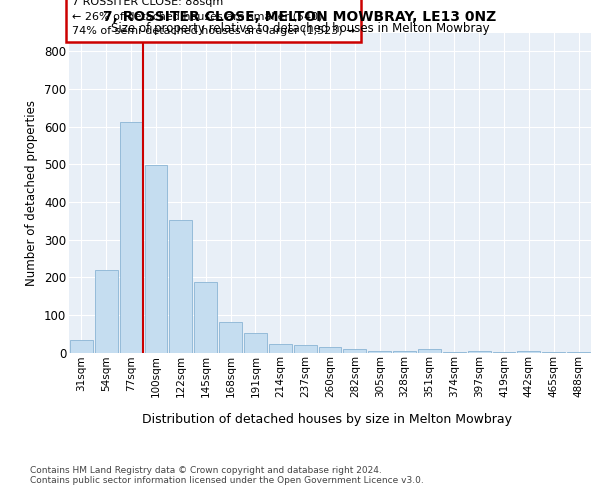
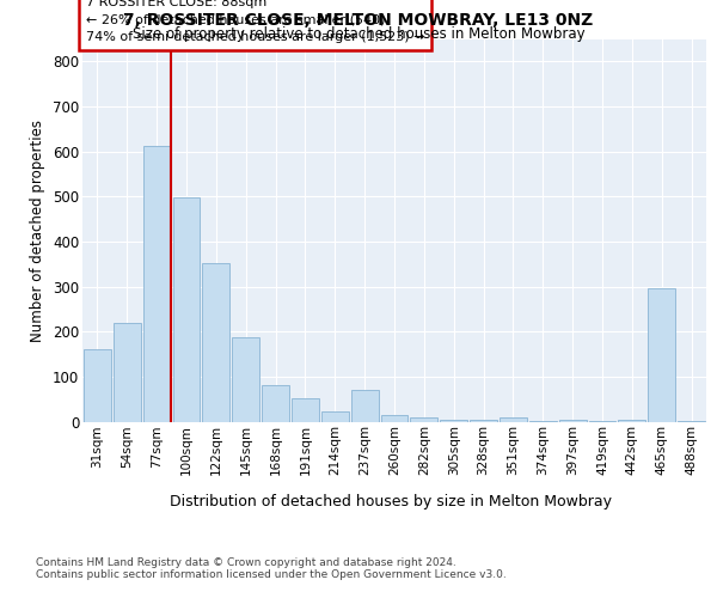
31sqm: 33 -> 160
237sqm: 20 -> 70
465sqm: 1 -> 295
